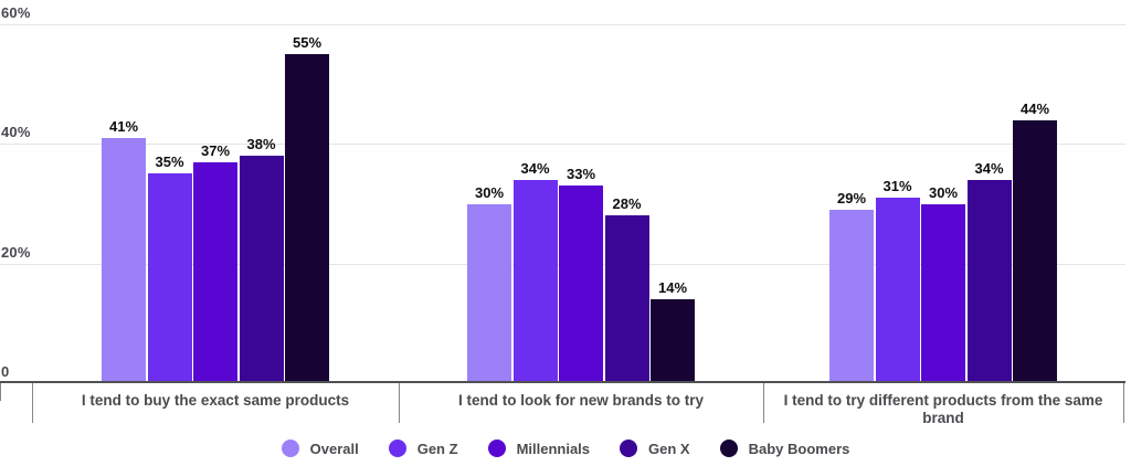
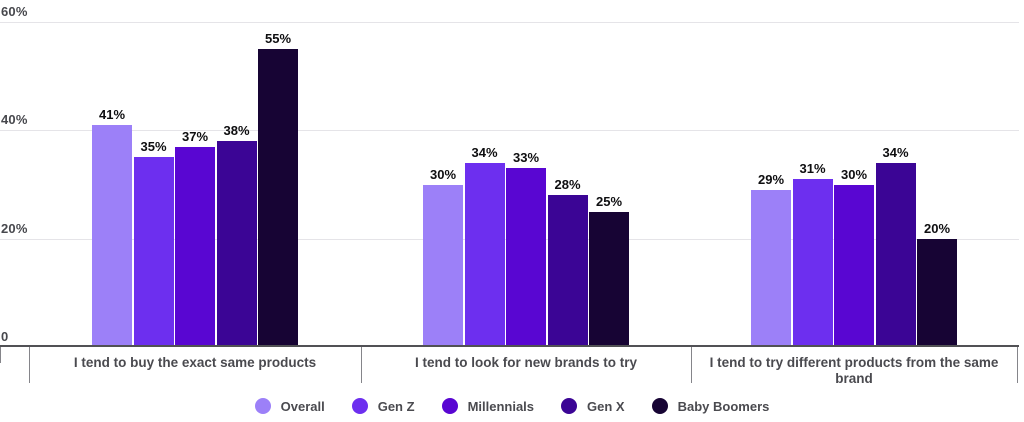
Baby Boomers/I tend to look for new brands to try: 14% -> 25%
Baby Boomers/I tend to try different products from the same brand: 44% -> 20%
